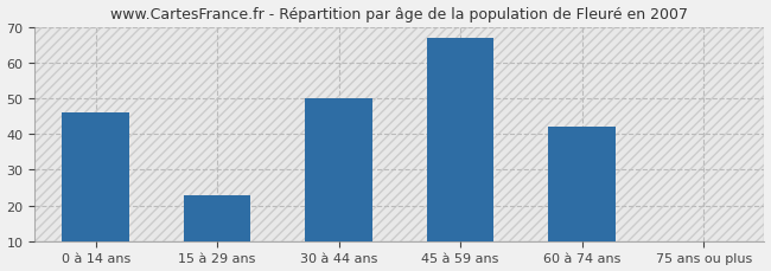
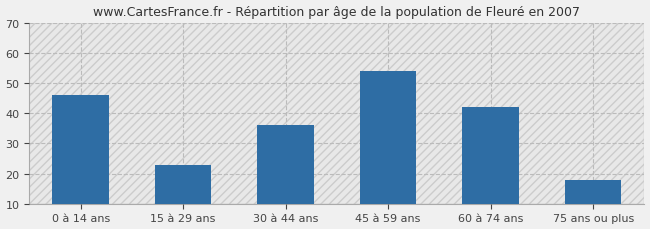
30 à 44 ans: 50 -> 36
45 à 59 ans: 67 -> 54
75 ans ou plus: 10 -> 18
